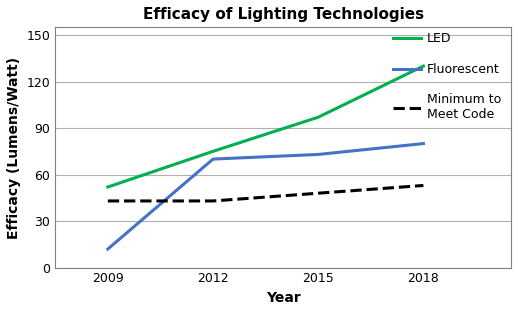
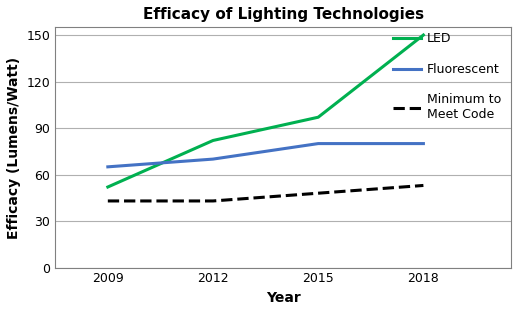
Fluorescent/2009: 12 -> 65
LED/2012: 75 -> 82
Fluorescent/2015: 73 -> 80
LED/2018: 130 -> 150
